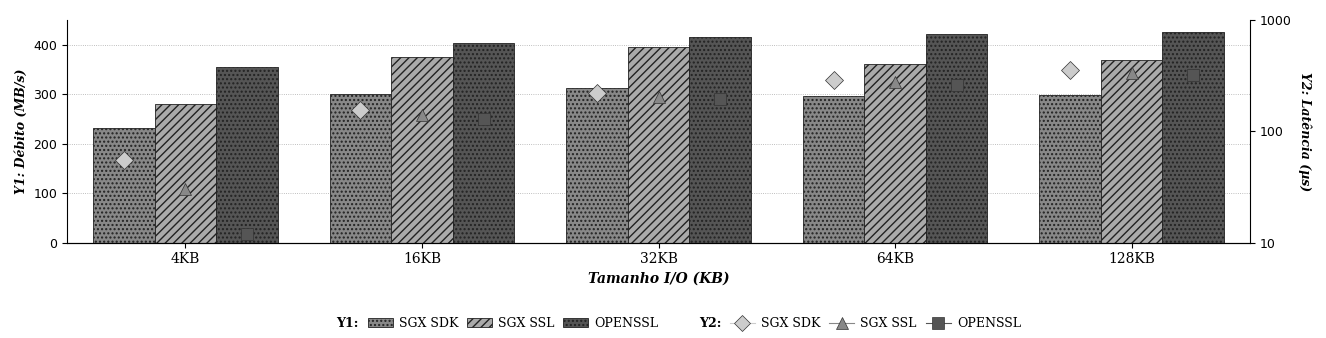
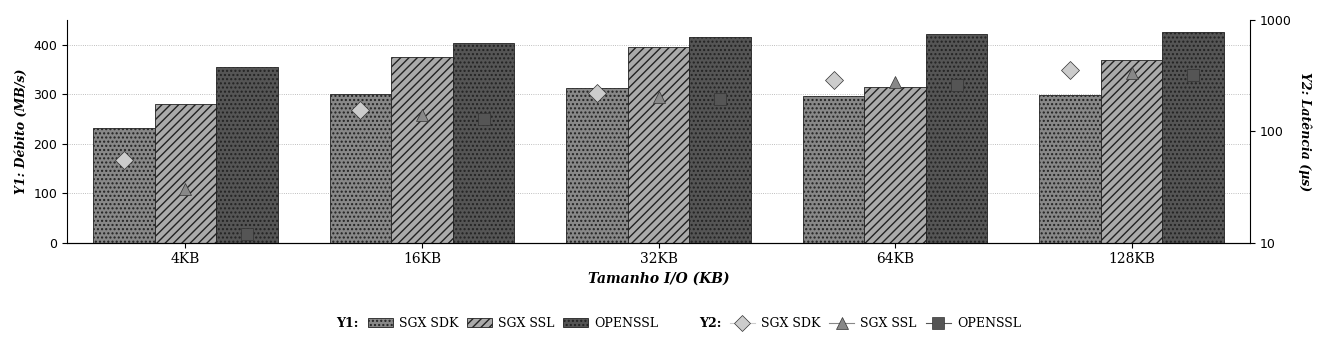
SGX SSL/64KB: 362 -> 315
